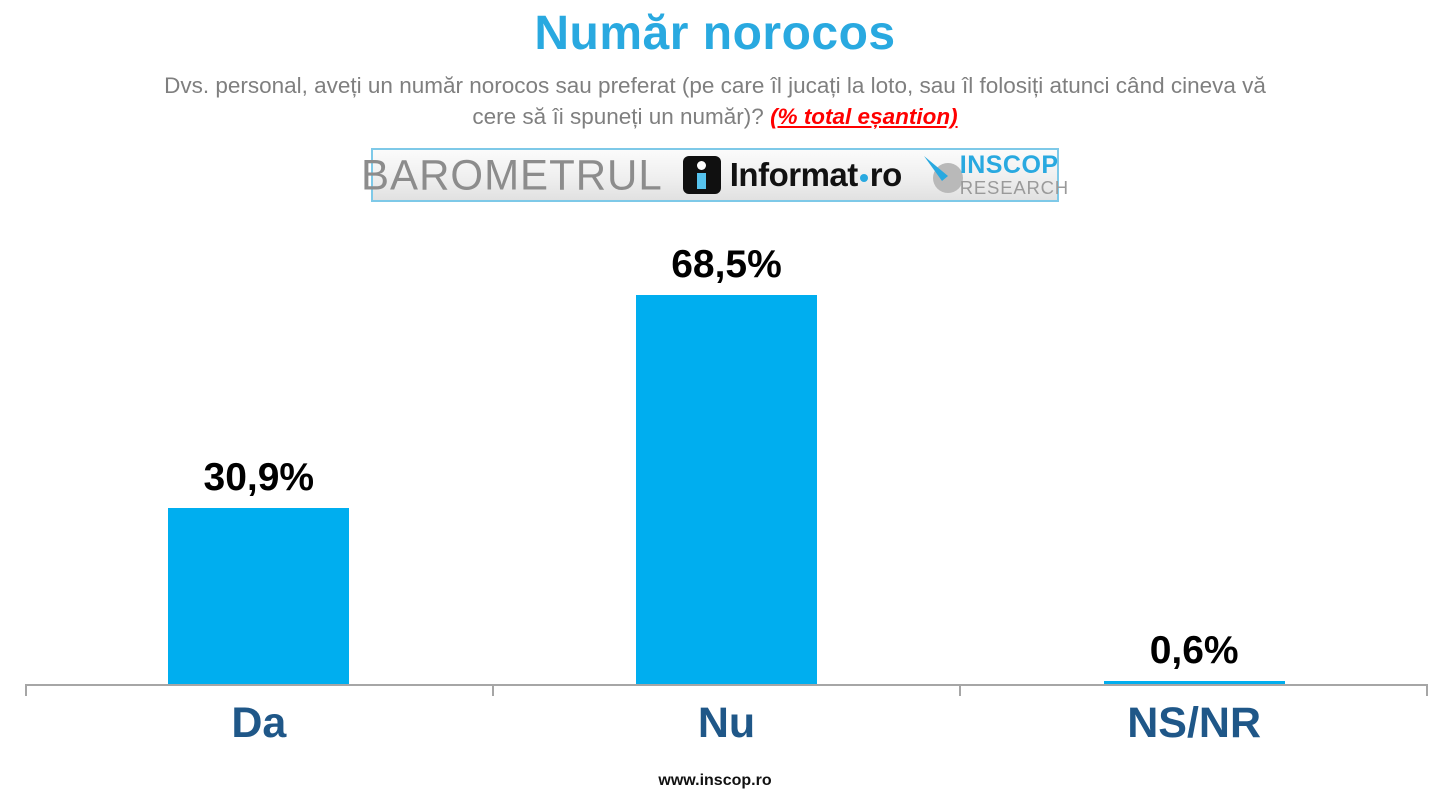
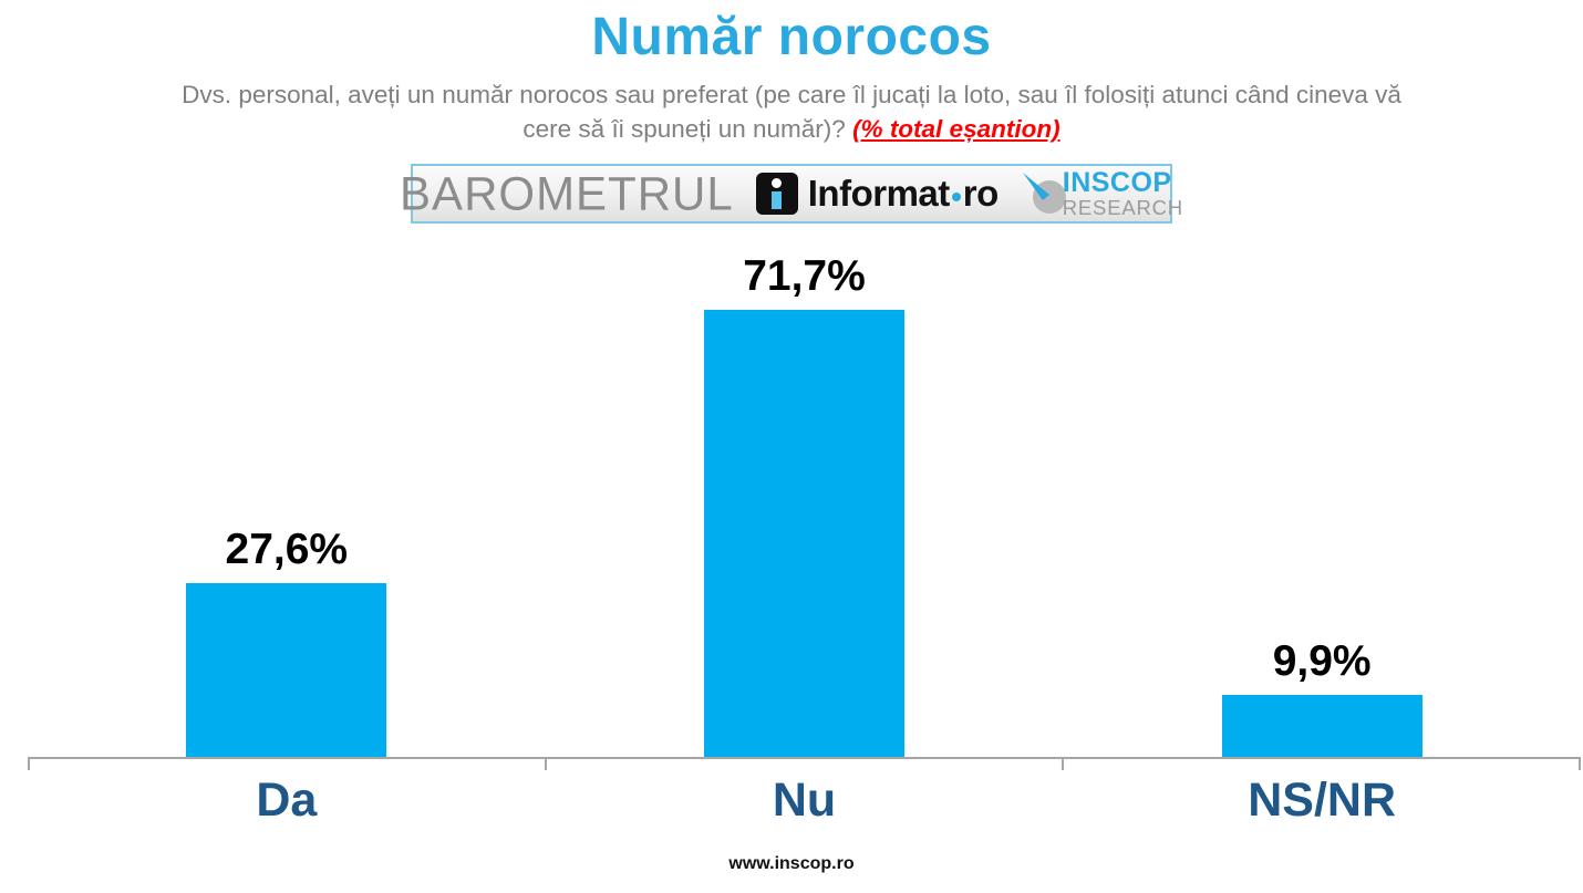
Da: 30,9% -> 27,6%
Nu: 68,5% -> 71,7%
NS/NR: 0,6% -> 9,9%
